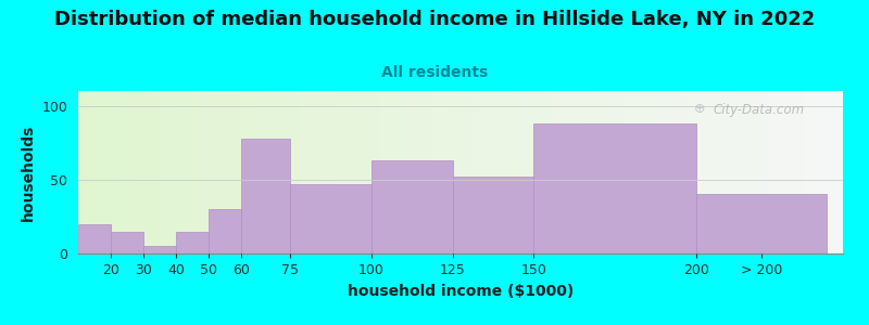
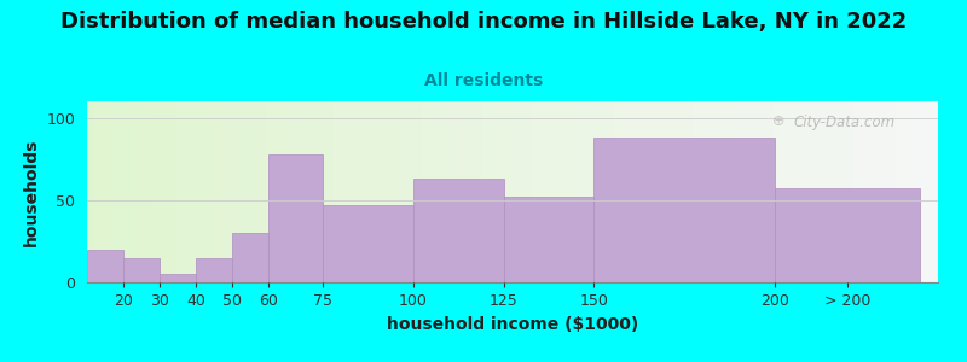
> 200: 40 -> 57
